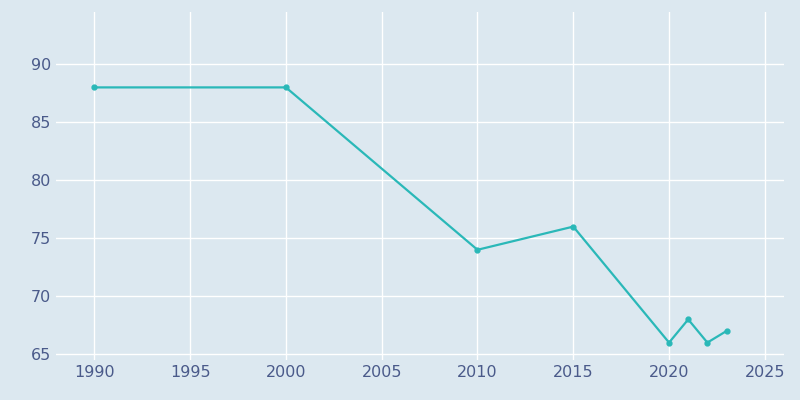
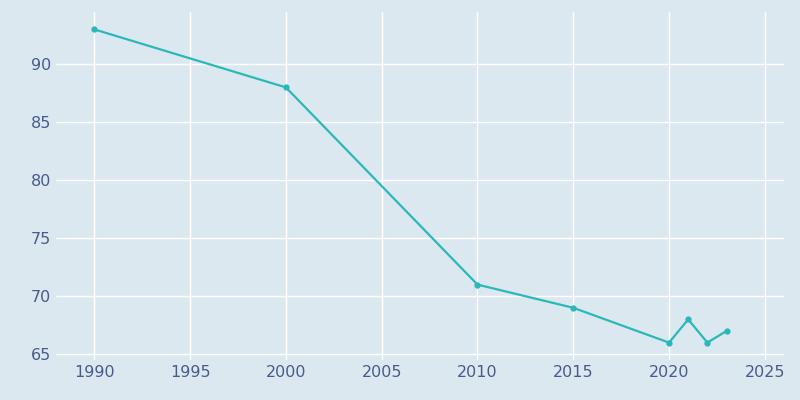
1990: 88 -> 93
2010: 74 -> 71
2015: 76 -> 69
